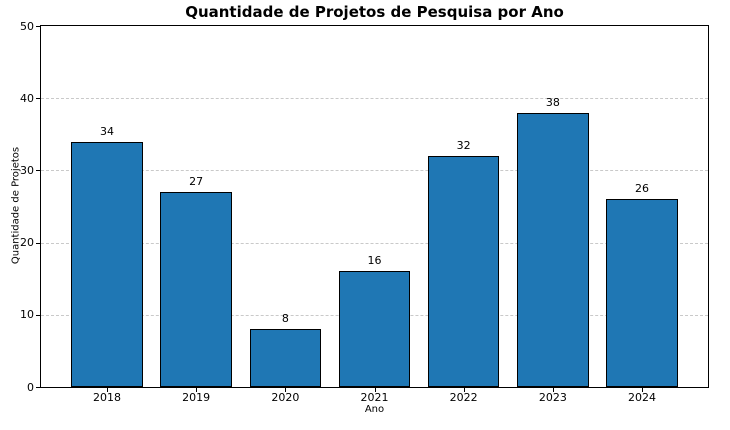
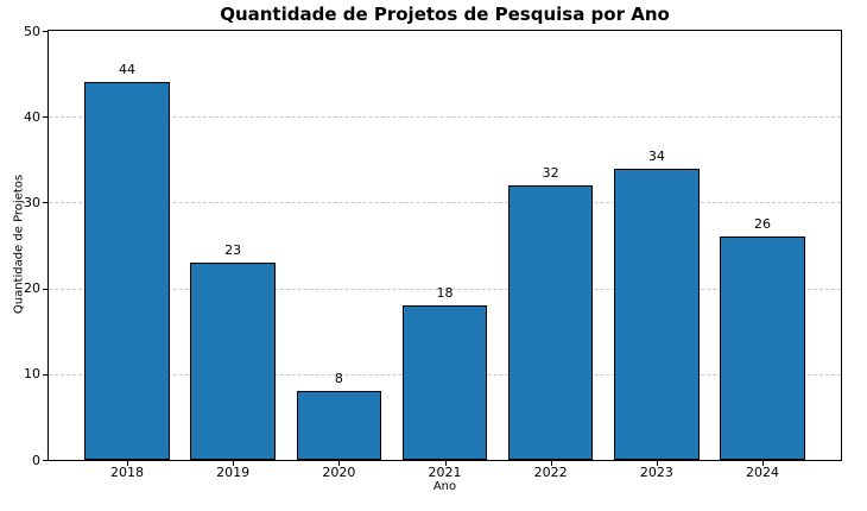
2018: 34 -> 44
2019: 27 -> 23
2021: 16 -> 18
2023: 38 -> 34
